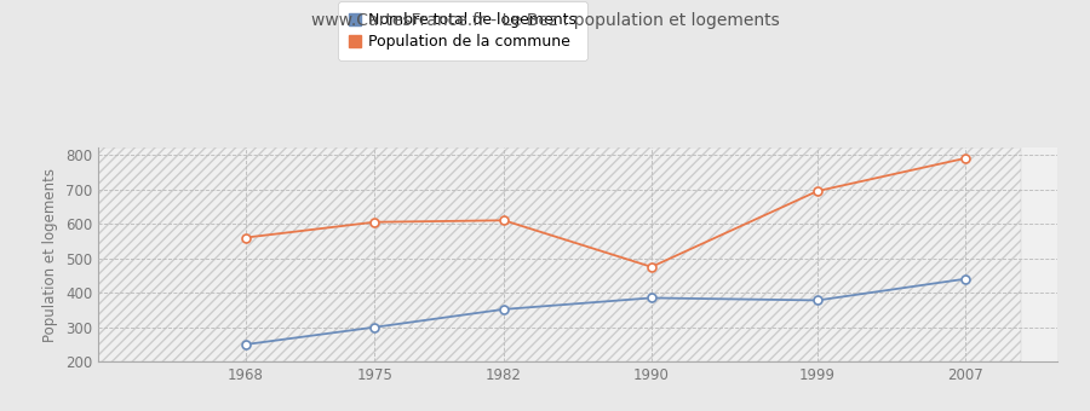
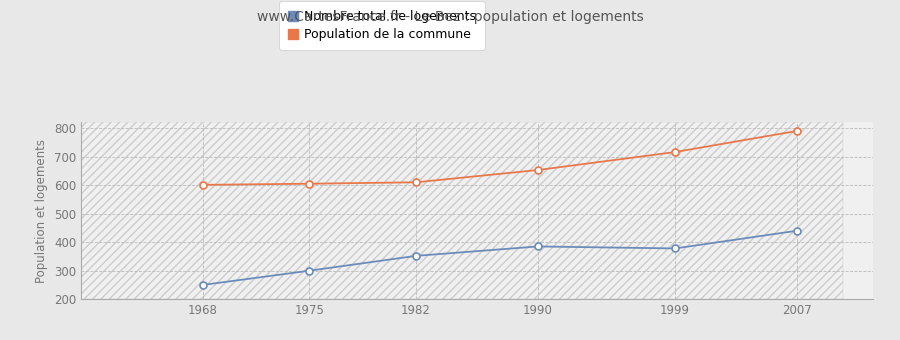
Population de la commune/1968: 560 -> 601
Population de la commune/1990: 475 -> 653
Population de la commune/1999: 695 -> 716
